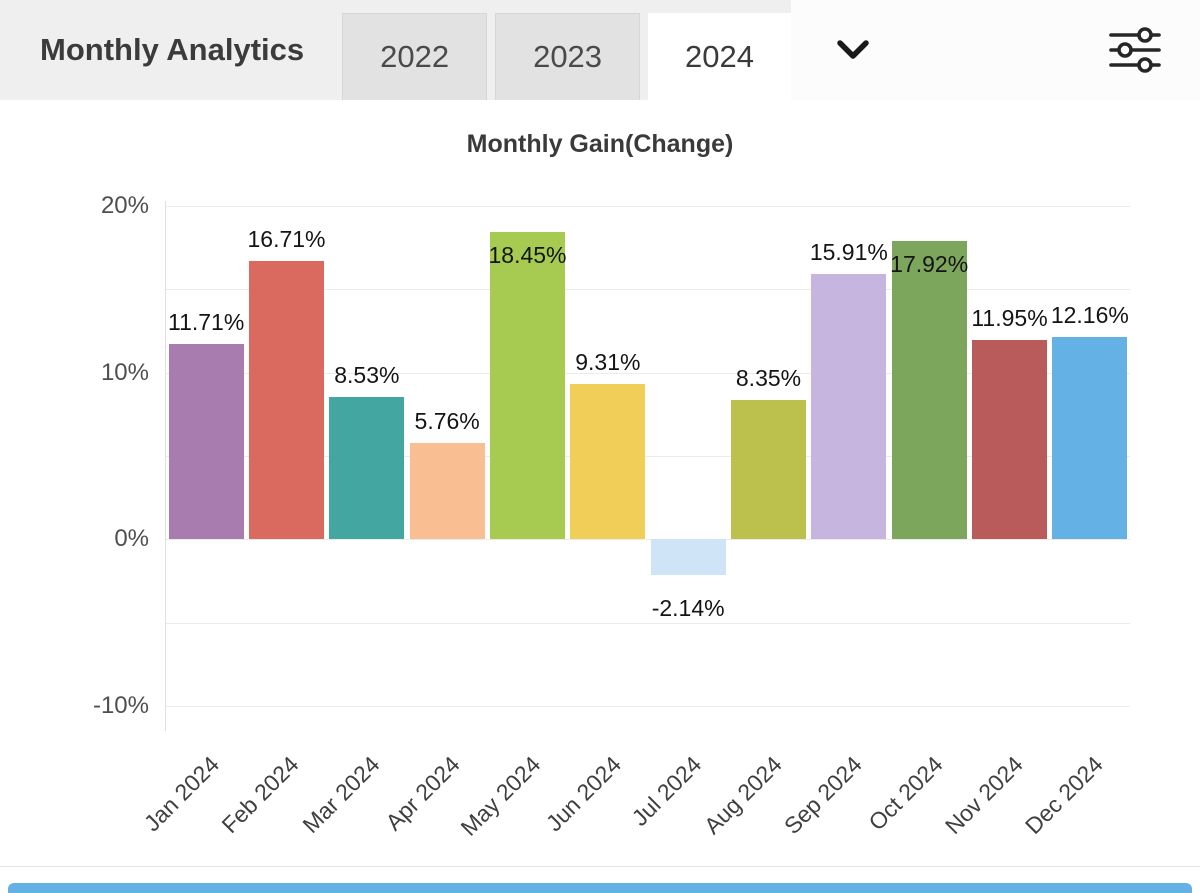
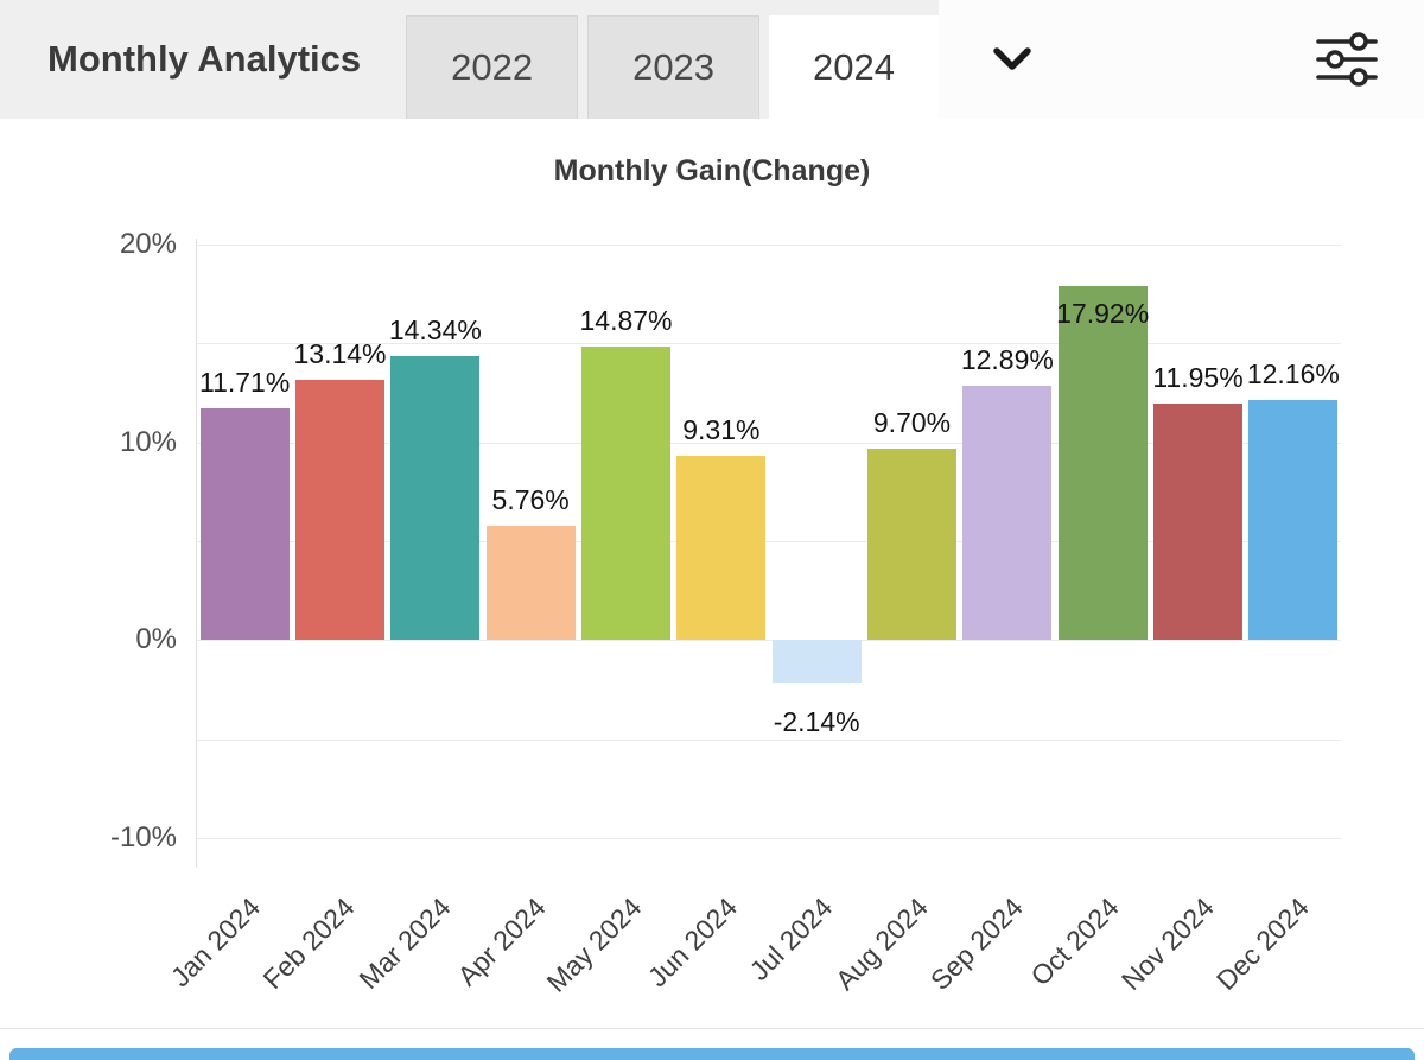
Feb 2024: 16.71% -> 13.14%
Mar 2024: 8.53% -> 14.34%
May 2024: 18.45% -> 14.87%
Aug 2024: 8.35% -> 9.70%
Sep 2024: 15.91% -> 12.89%
